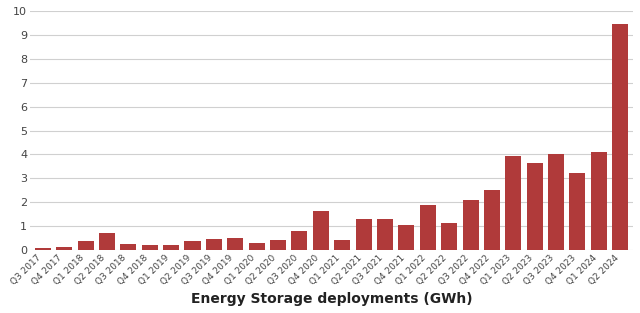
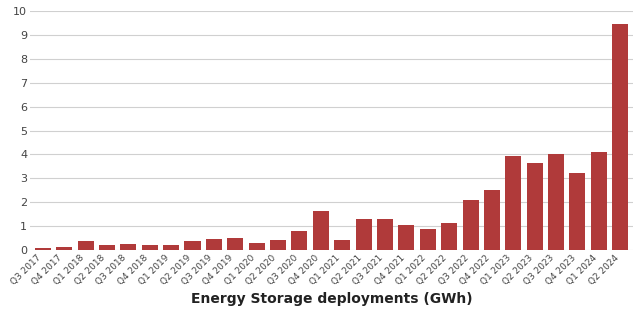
Q2 2018: 0.70 -> 0.20
Q1 2022: 1.90 -> 0.88
